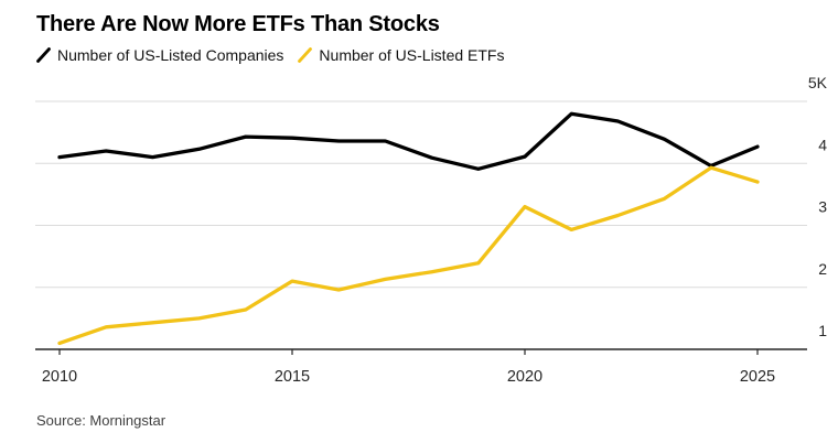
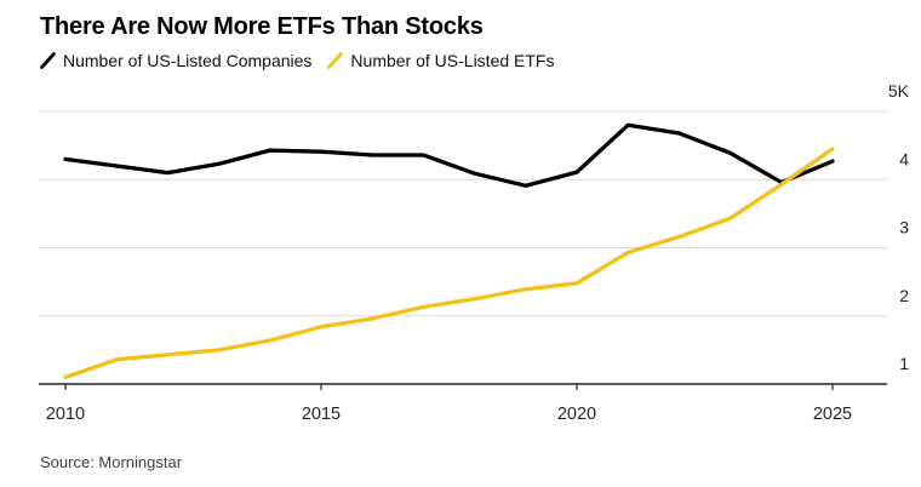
Number of US-Listed Companies/2010: 4.1K -> 4.3K
Number of US-Listed ETFs/2015: 2.1K -> 1.8K
Number of US-Listed ETFs/2020: 3.3K -> 2.5K
Number of US-Listed ETFs/2025: 3.7K -> 4.4K
